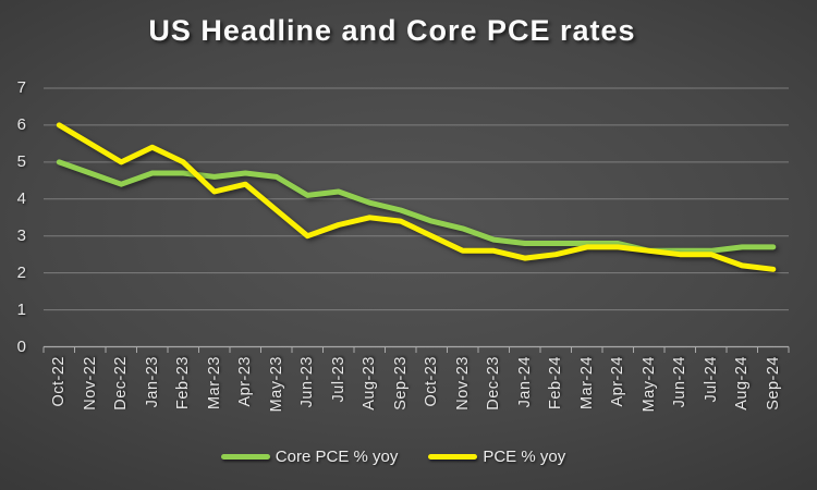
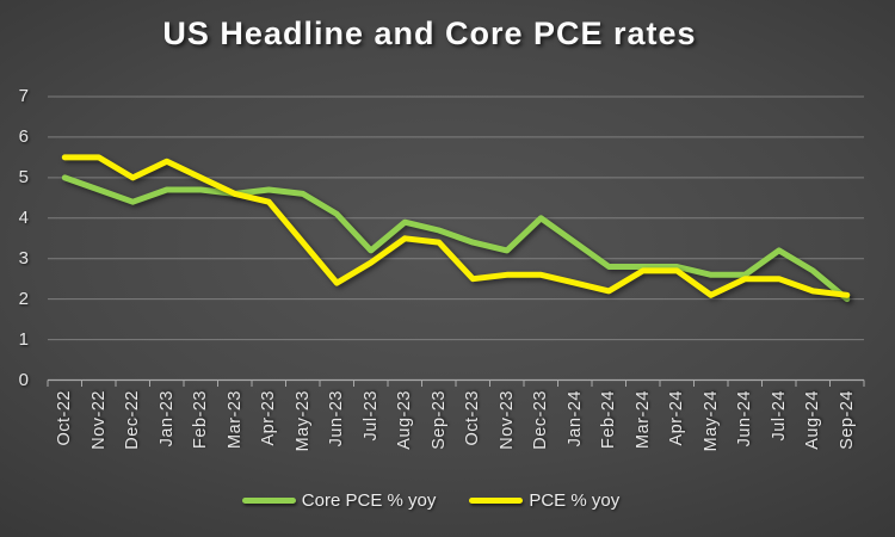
PCE % yoy/Oct-22: 6.0 -> 5.5
PCE % yoy/Mar-23: 4.2 -> 4.6
PCE % yoy/May-23: 3.7 -> 3.4
PCE % yoy/Jun-23: 3.0 -> 2.4
Core PCE % yoy/Jul-23: 4.2 -> 3.2
PCE % yoy/Jul-23: 3.3 -> 2.9
PCE % yoy/Oct-23: 3.0 -> 2.5
Core PCE % yoy/Dec-23: 2.9 -> 4.0
Core PCE % yoy/Jan-24: 2.8 -> 3.4
PCE % yoy/Feb-24: 2.5 -> 2.2
PCE % yoy/May-24: 2.6 -> 2.1
Core PCE % yoy/Jul-24: 2.6 -> 3.2
Core PCE % yoy/Sep-24: 2.7 -> 2.0
